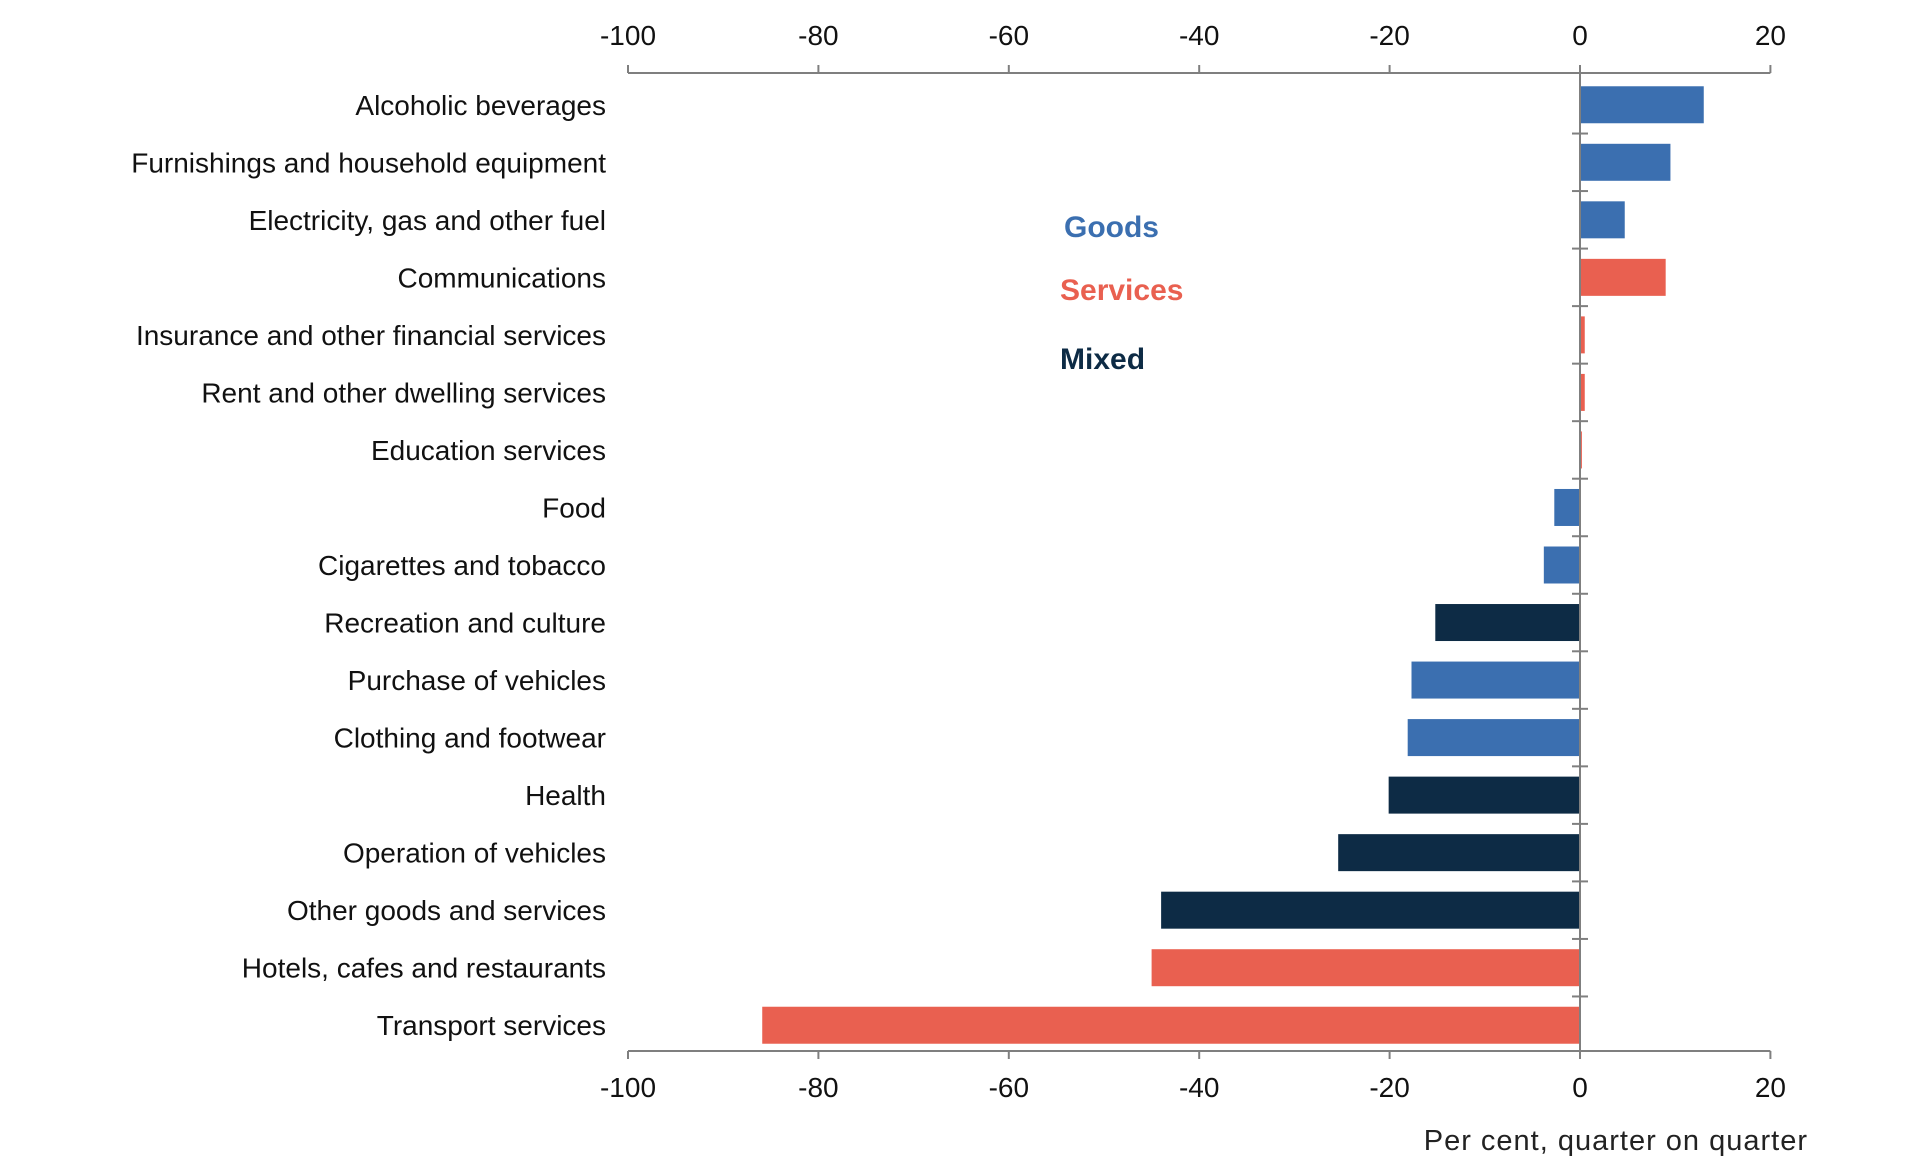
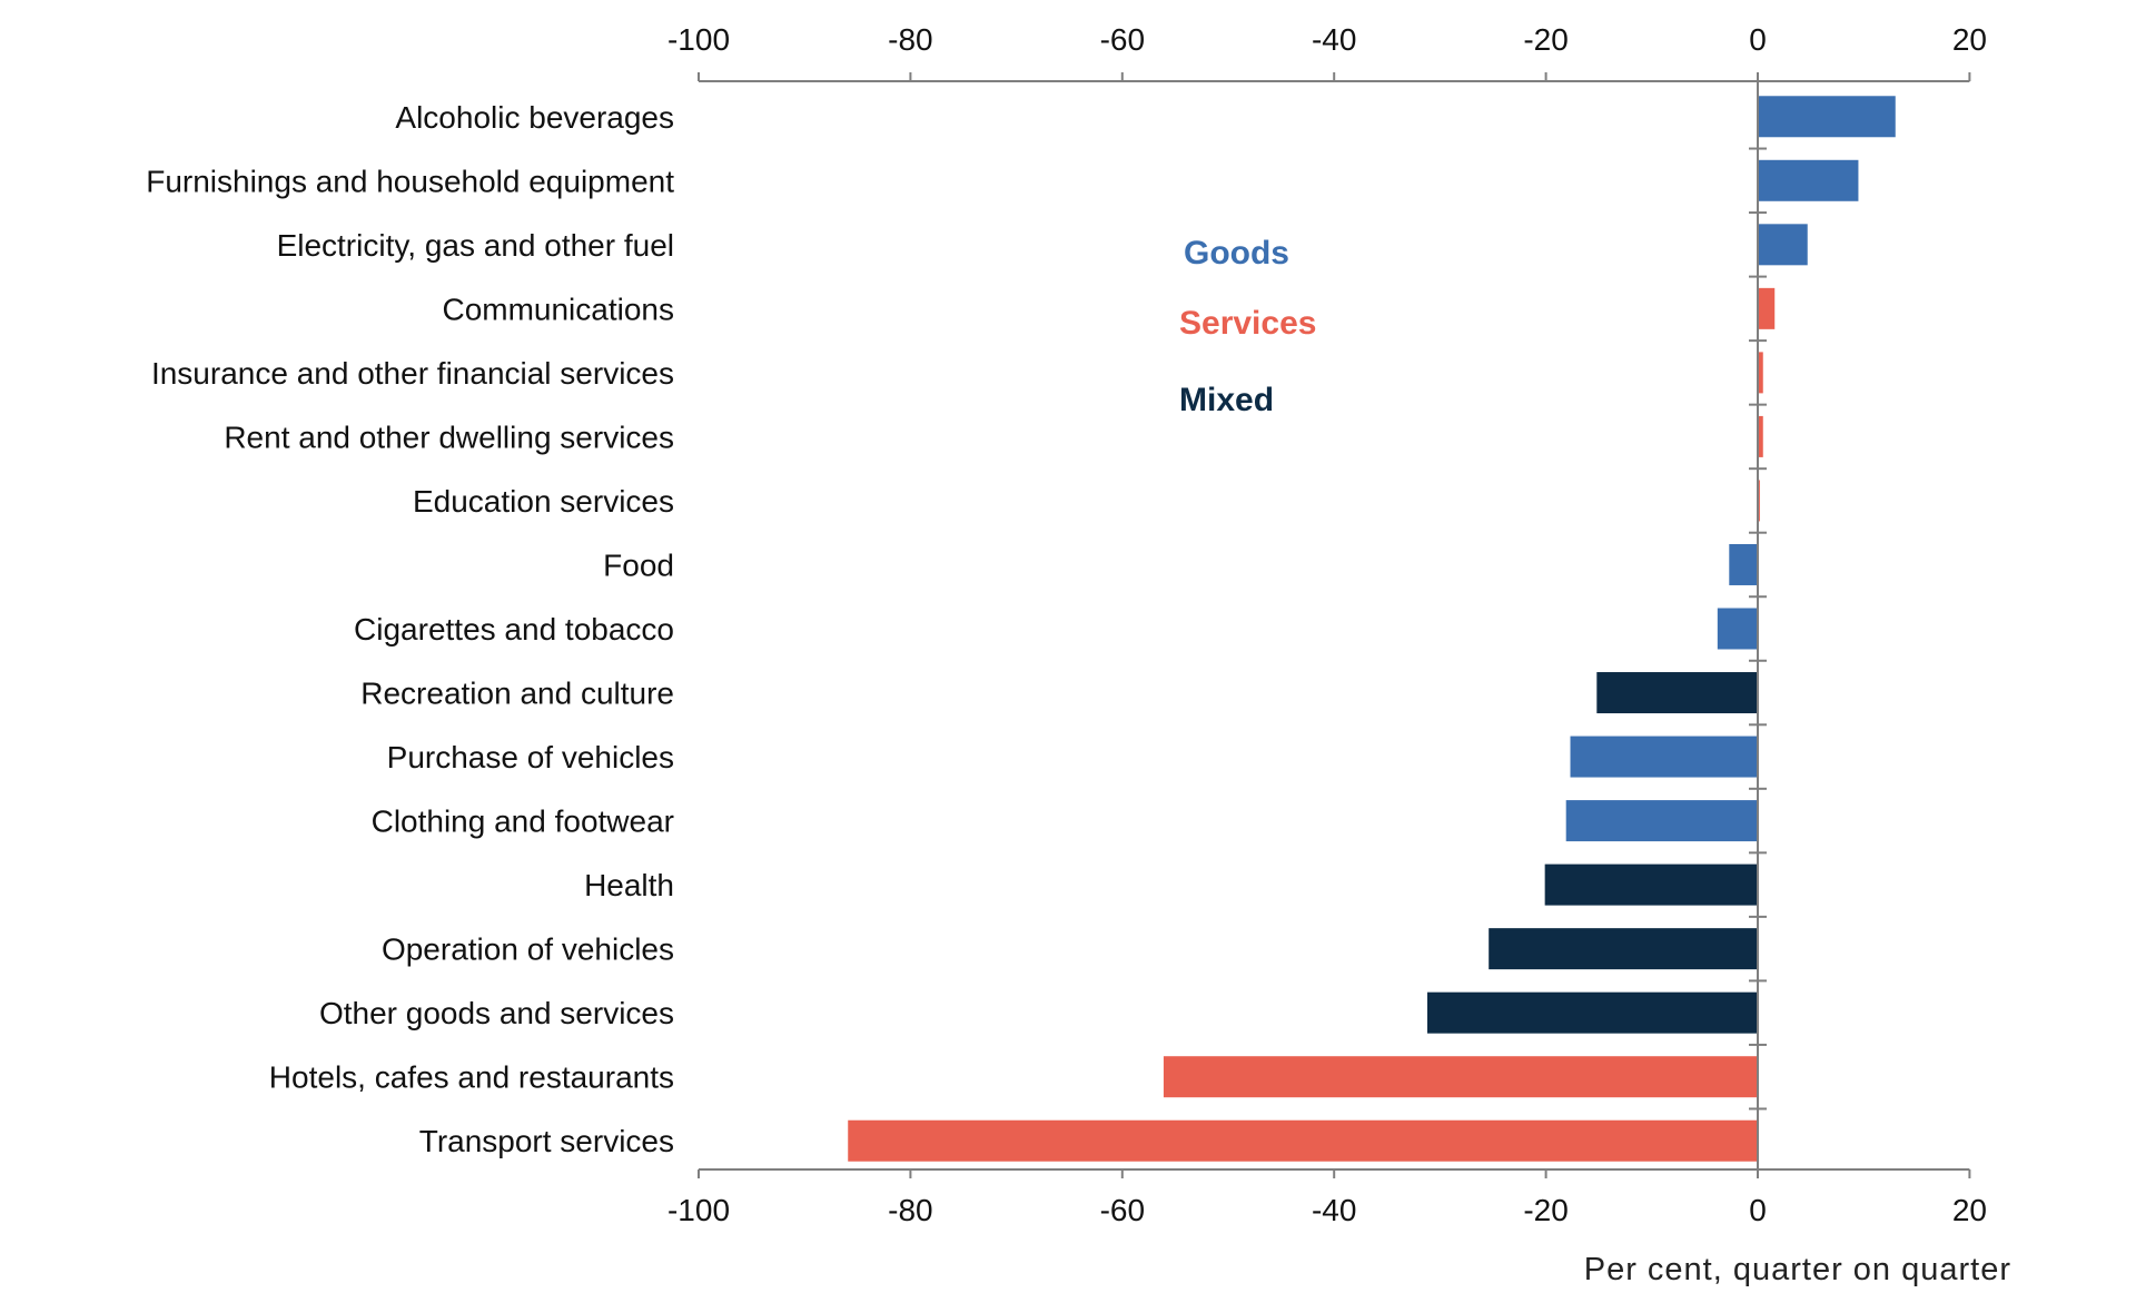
Communications: 9 -> 2
Other goods and services: -44 -> -31
Hotels, cafes and restaurants: -45 -> -56
